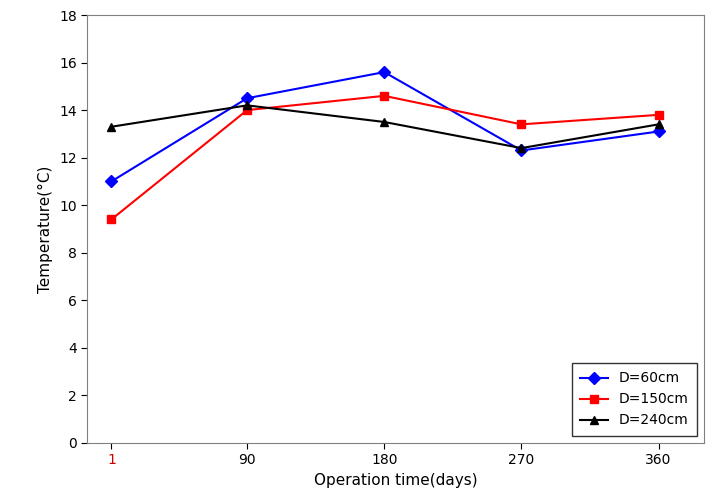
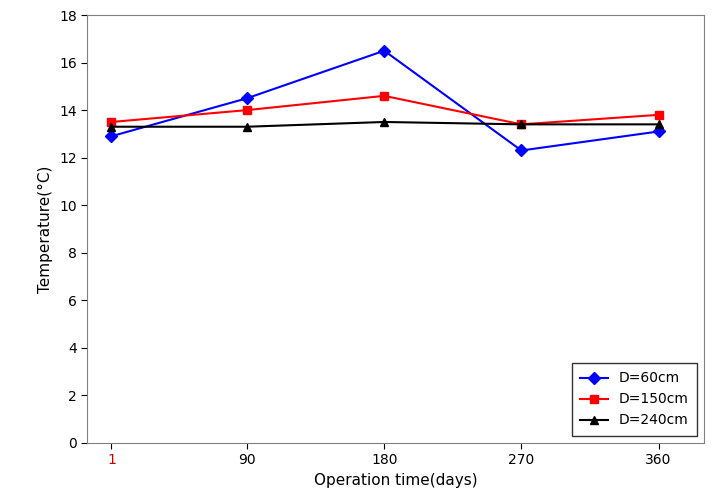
D=60cm/1: 11.0 -> 12.9
D=150cm/1: 9.4 -> 13.5
D=240cm/90: 14.2 -> 13.3
D=60cm/180: 15.6 -> 16.5
D=240cm/270: 12.4 -> 13.4
